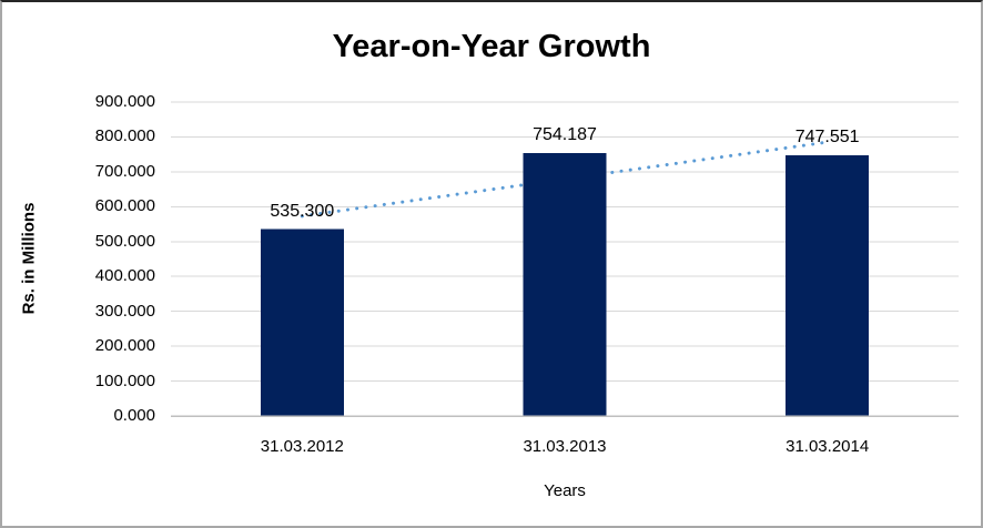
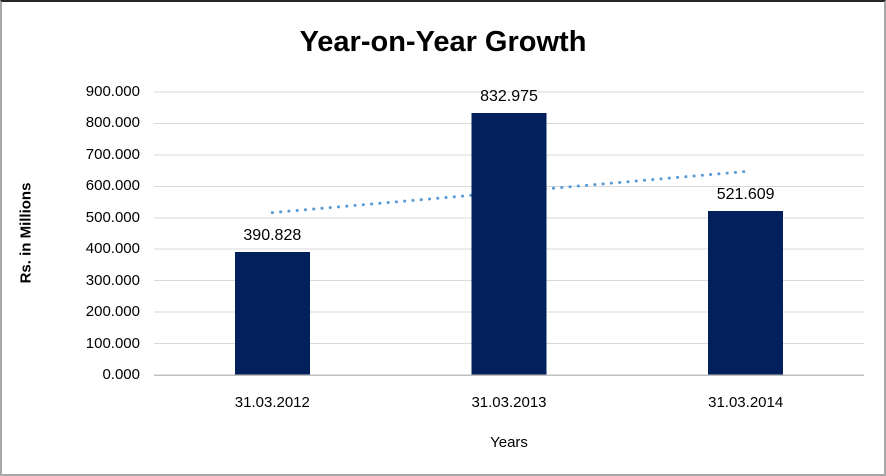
31.03.2012: 535.300 -> 390.828
31.03.2013: 754.187 -> 832.975
31.03.2014: 747.551 -> 521.609
